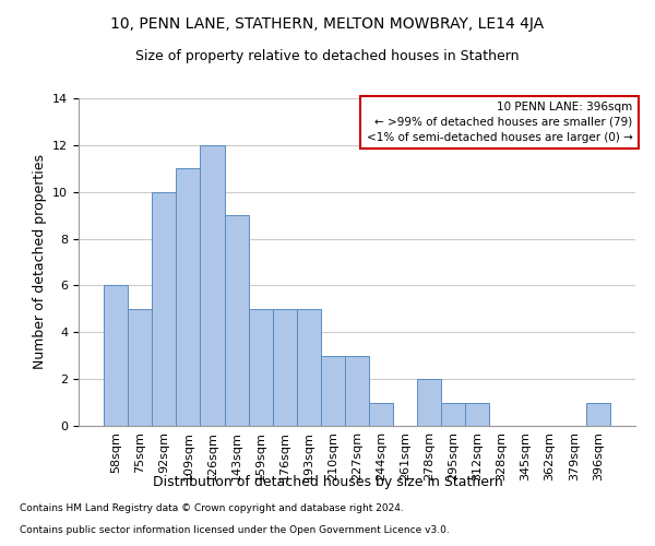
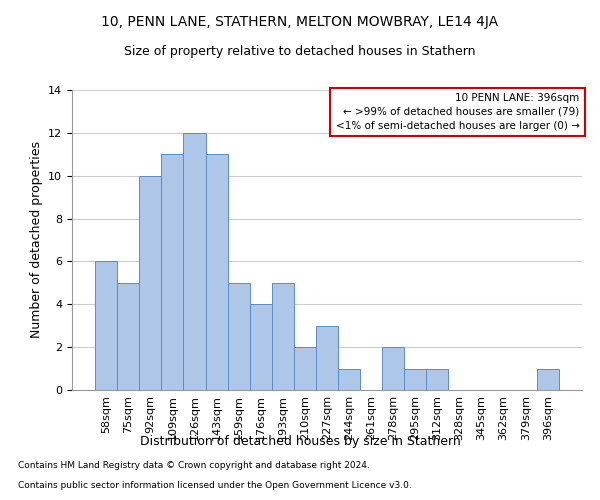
143sqm: 9 -> 11
176sqm: 5 -> 4
210sqm: 3 -> 2
